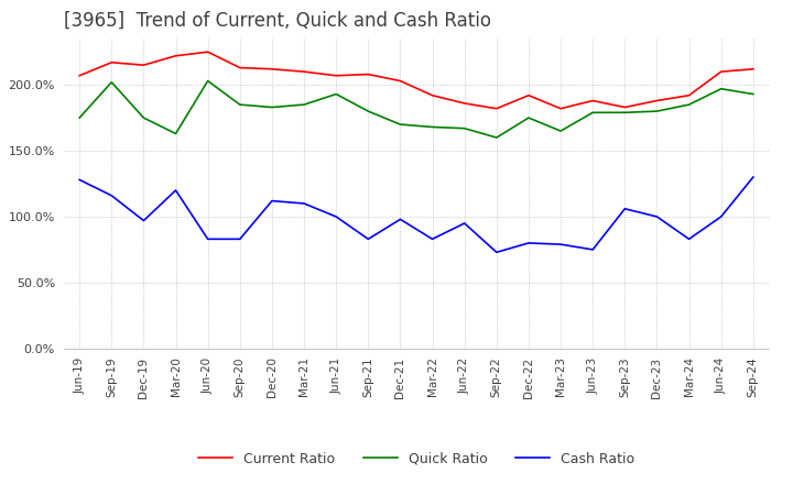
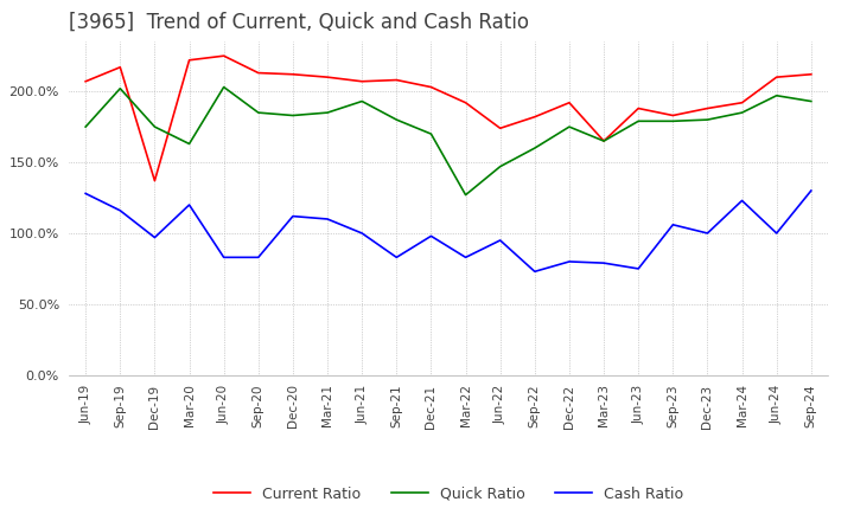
Current Ratio/Dec-19: 215% -> 137%
Quick Ratio/Mar-22: 168% -> 127%
Current Ratio/Jun-22: 186% -> 174%
Quick Ratio/Jun-22: 167% -> 147%
Current Ratio/Mar-23: 182% -> 165%
Cash Ratio/Mar-24: 83% -> 123%
